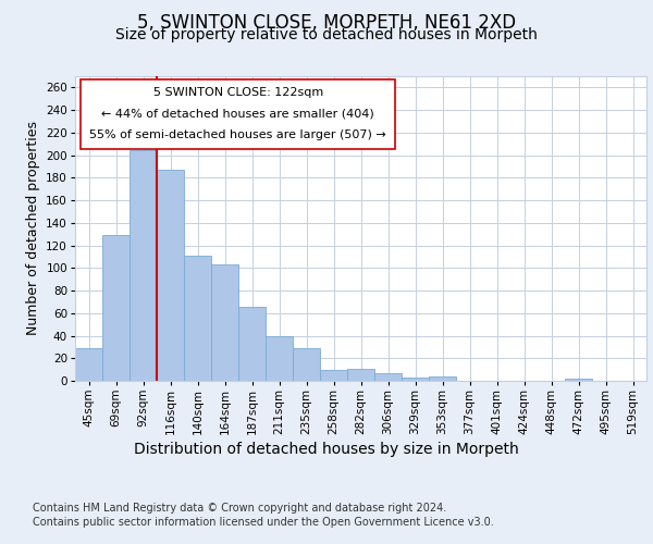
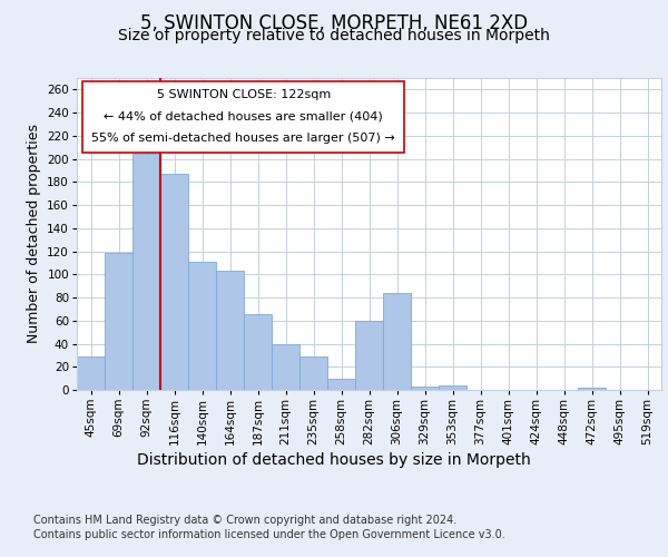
69sqm: 129 -> 119
282sqm: 11 -> 60
306sqm: 7 -> 84
